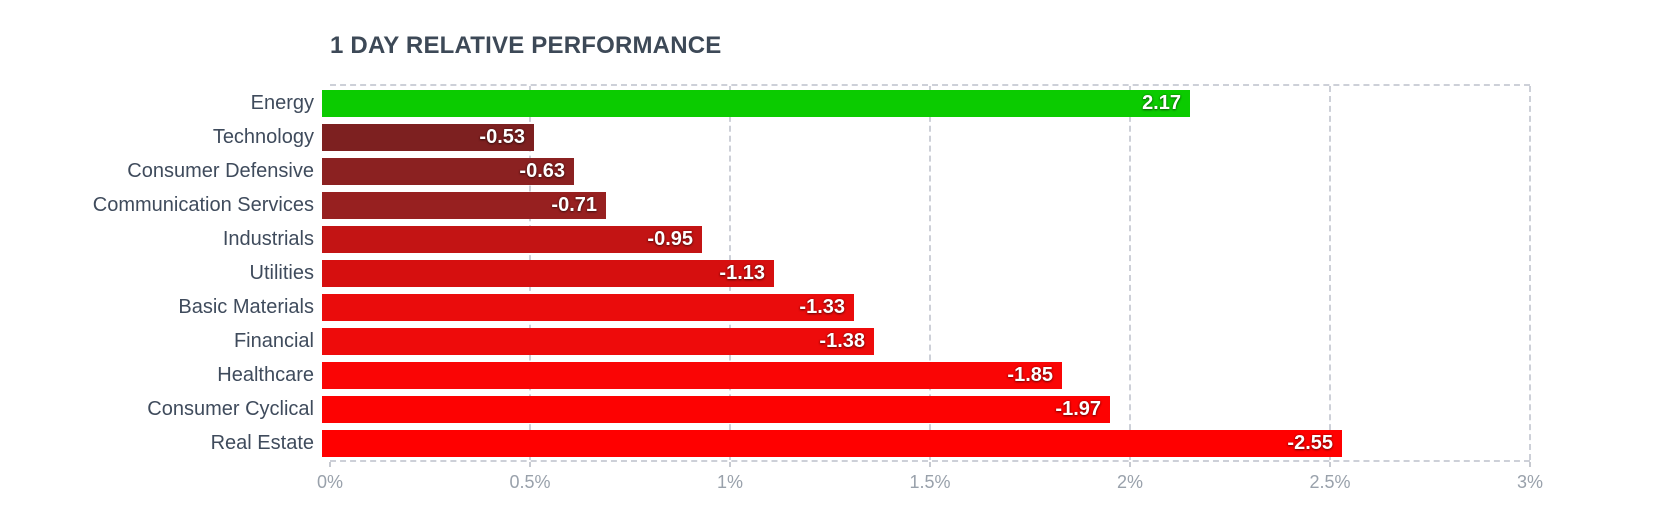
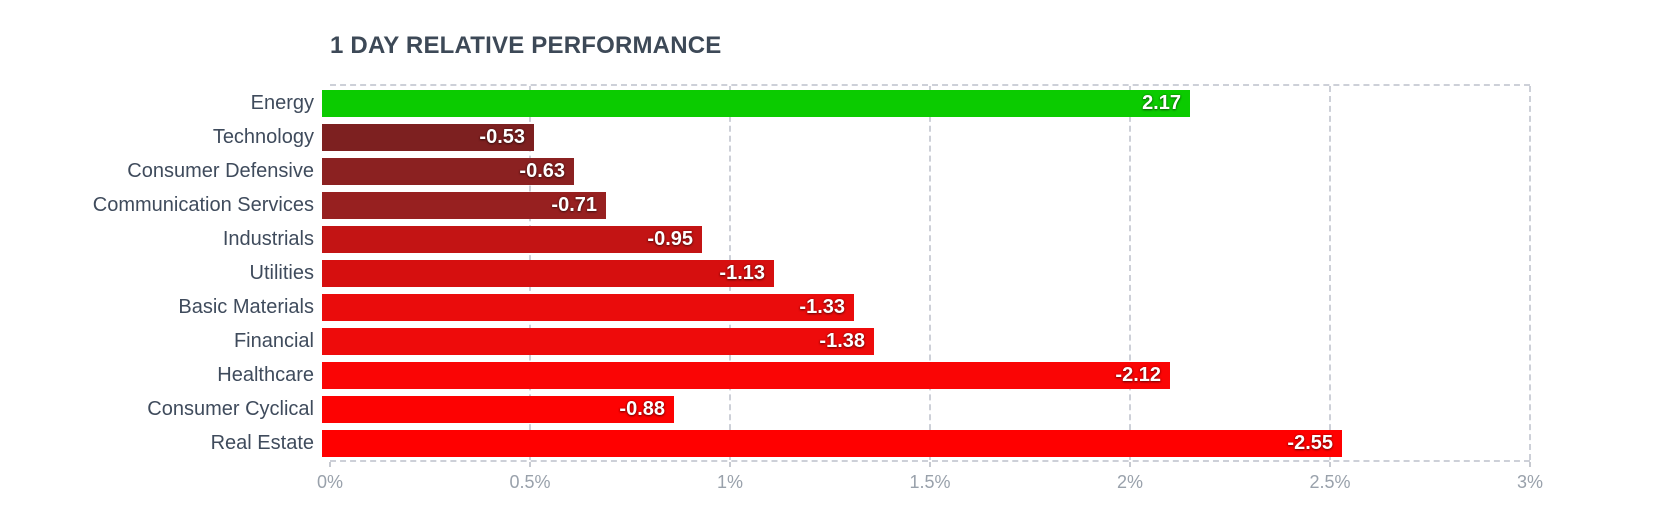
Healthcare: -1.85 -> -2.12
Consumer Cyclical: -1.97 -> -0.88
